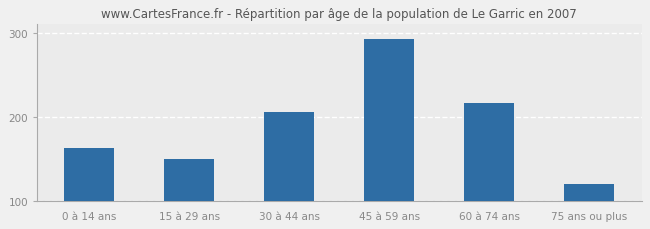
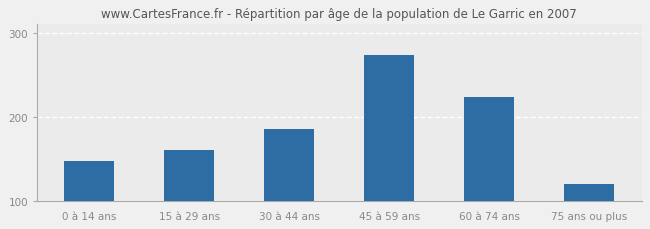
0 à 14 ans: 163 -> 148
15 à 29 ans: 150 -> 160
30 à 44 ans: 206 -> 186
45 à 59 ans: 293 -> 274
60 à 74 ans: 216 -> 224
